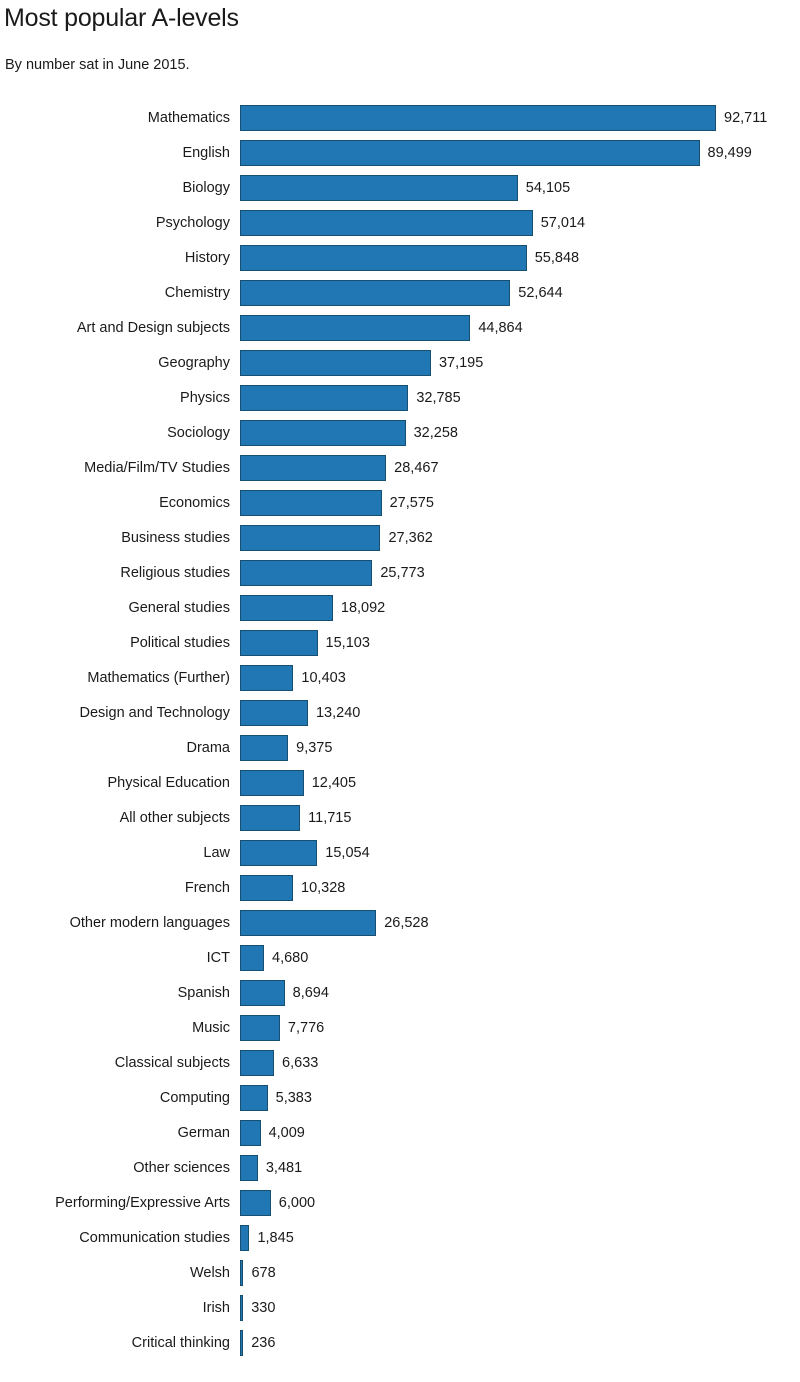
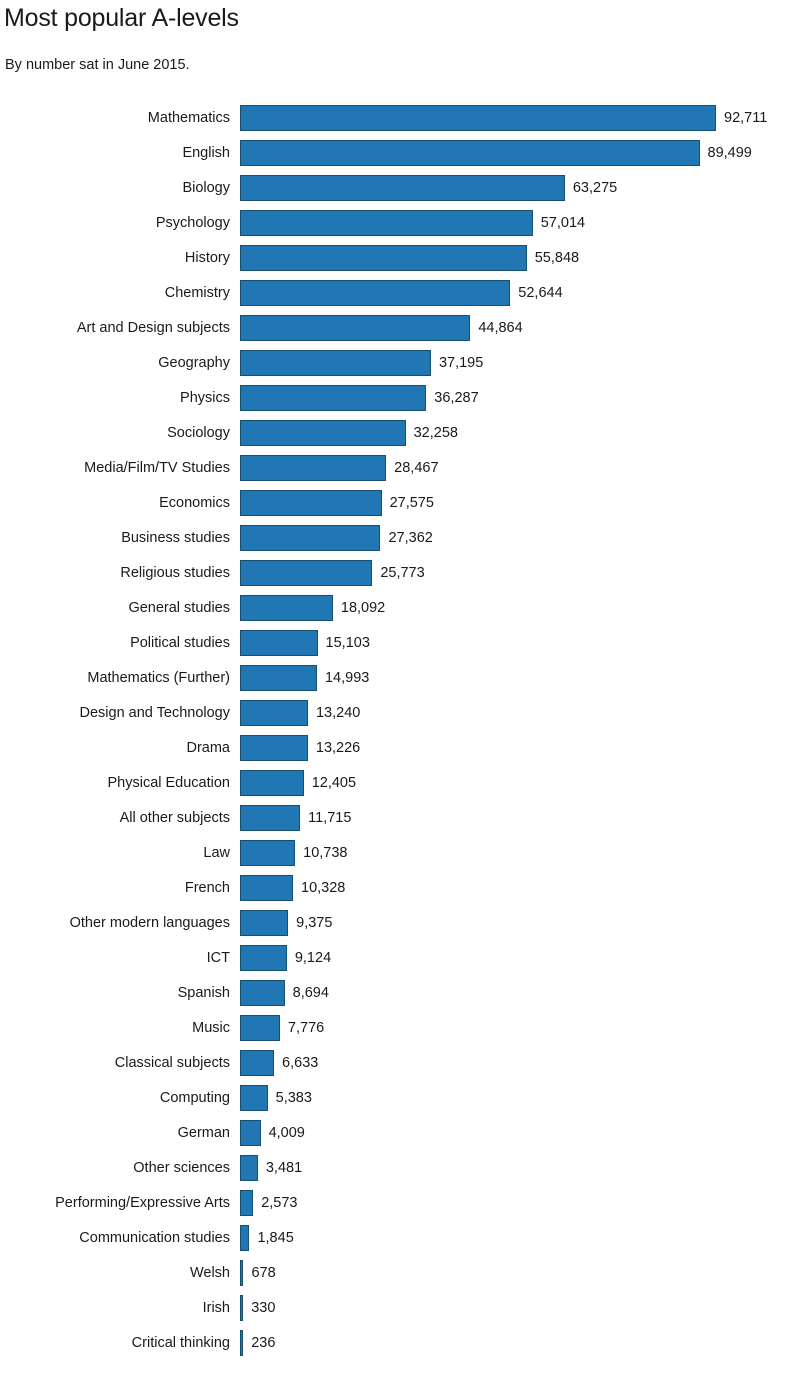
Biology: 54,105 -> 63,275
Physics: 32,785 -> 36,287
Mathematics (Further): 10,403 -> 14,993
Drama: 9,375 -> 13,226
Law: 15,054 -> 10,738
Other modern languages: 26,528 -> 9,375
ICT: 4,680 -> 9,124
Performing/Expressive Arts: 6,000 -> 2,573
